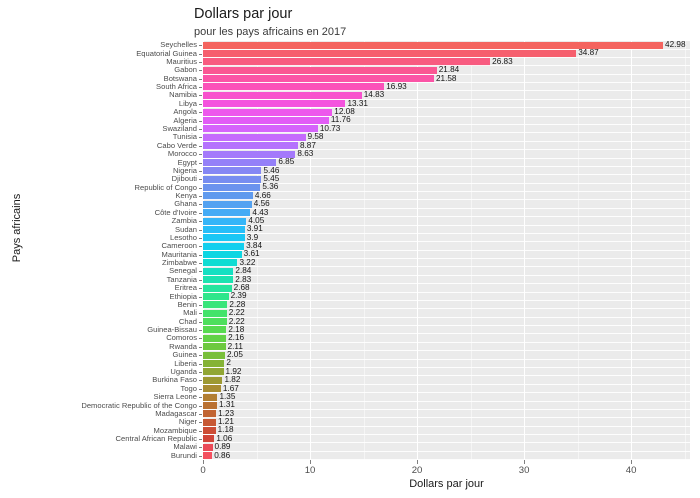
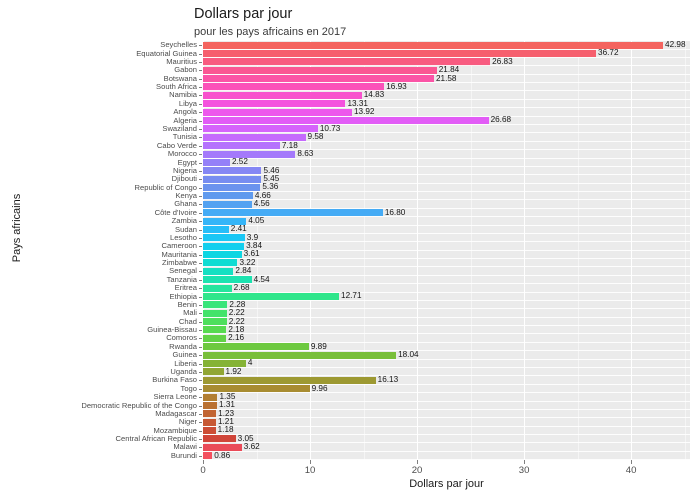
Equatorial Guinea: 34.87 -> 36.72
Angola: 12.08 -> 13.92
Algeria: 11.76 -> 26.68
Cabo Verde: 8.87 -> 7.18
Egypt: 6.85 -> 2.52
Côte d'Ivoire: 4.43 -> 16.80
Sudan: 3.91 -> 2.41
Tanzania: 2.83 -> 4.54
Ethiopia: 2.39 -> 12.71
Rwanda: 2.11 -> 9.89
Guinea: 2.05 -> 18.04
Liberia: 2 -> 4
Burkina Faso: 1.82 -> 16.13
Togo: 1.67 -> 9.96
Central African Republic: 1.06 -> 3.05
Malawi: 0.89 -> 3.62
